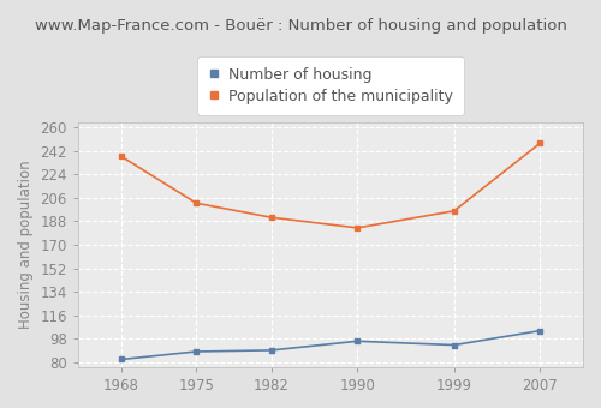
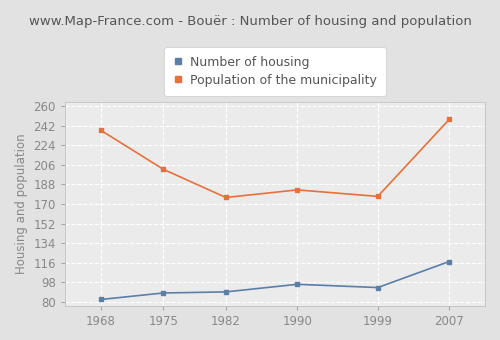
Population of the municipality/1982: 191 -> 176
Population of the municipality/1999: 196 -> 177
Number of housing/2007: 104 -> 117
